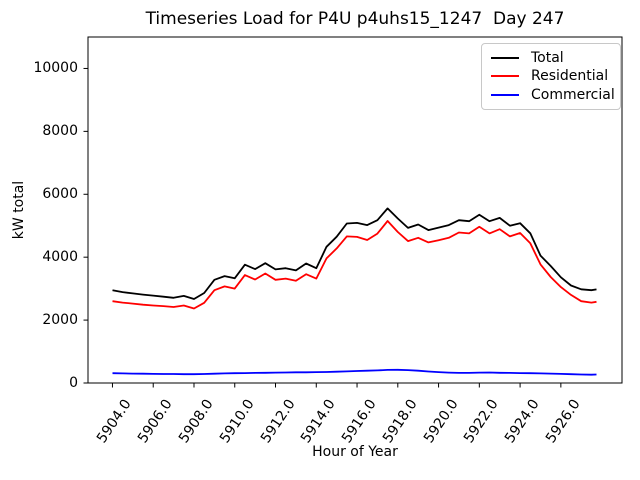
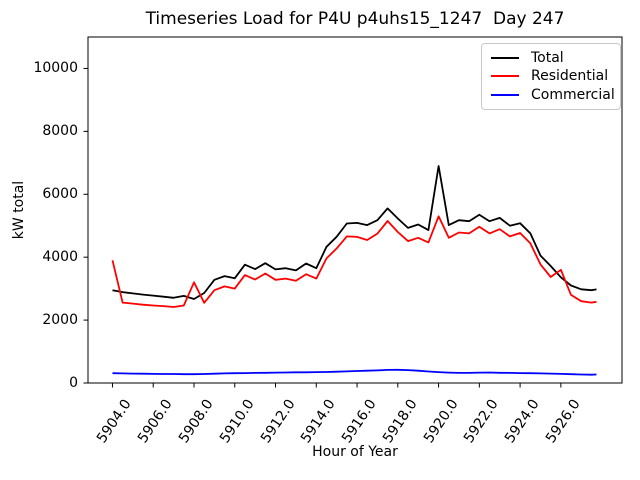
Residential/5904.0: 2600 -> 3900
Residential/5908.0: 2400 -> 3200
Total/5920.0: 4900 -> 6900
Residential/5920.0: 4500 -> 5300
Residential/5926.0: 3000 -> 3600
